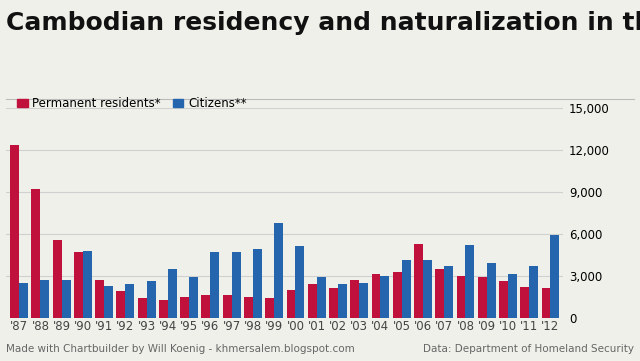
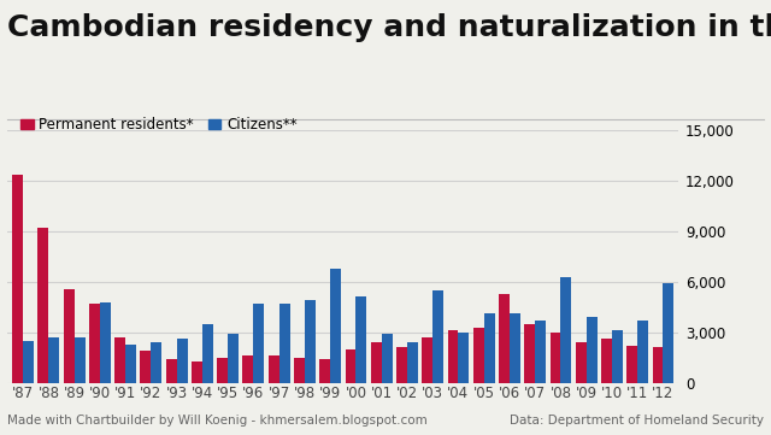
Citizens**/'03: 2,500 -> 5,500
Citizens**/'08: 5,200 -> 6,300
Permanent residents*/'09: 2,900 -> 2,400
